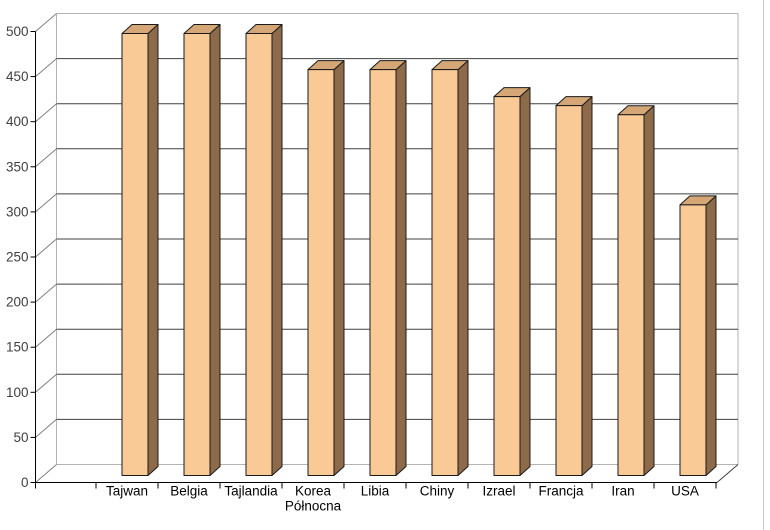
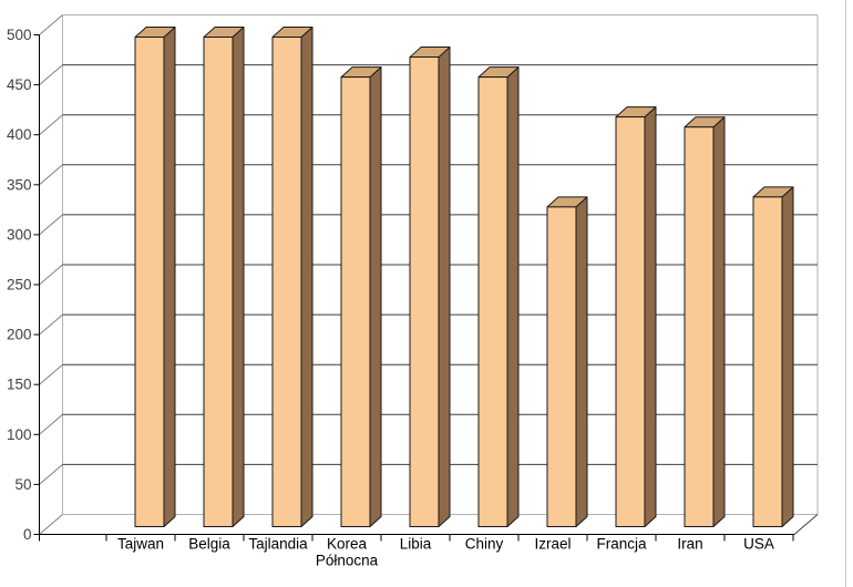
Libia: 450 -> 470
Izrael: 420 -> 320
USA: 300 -> 330
